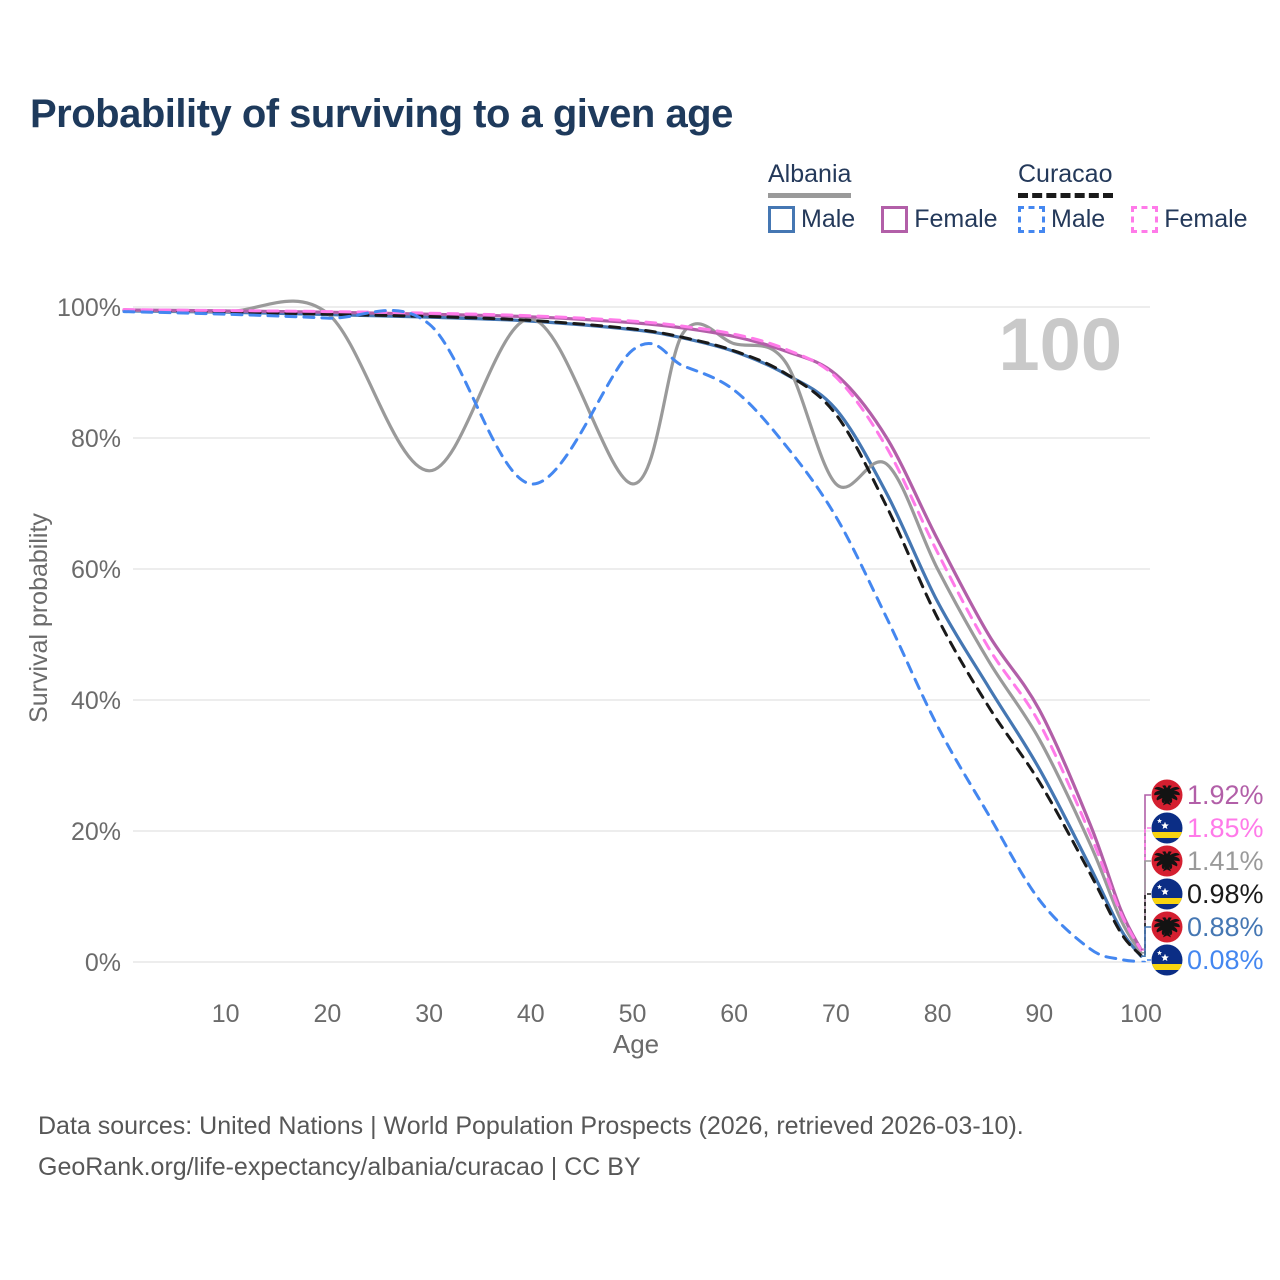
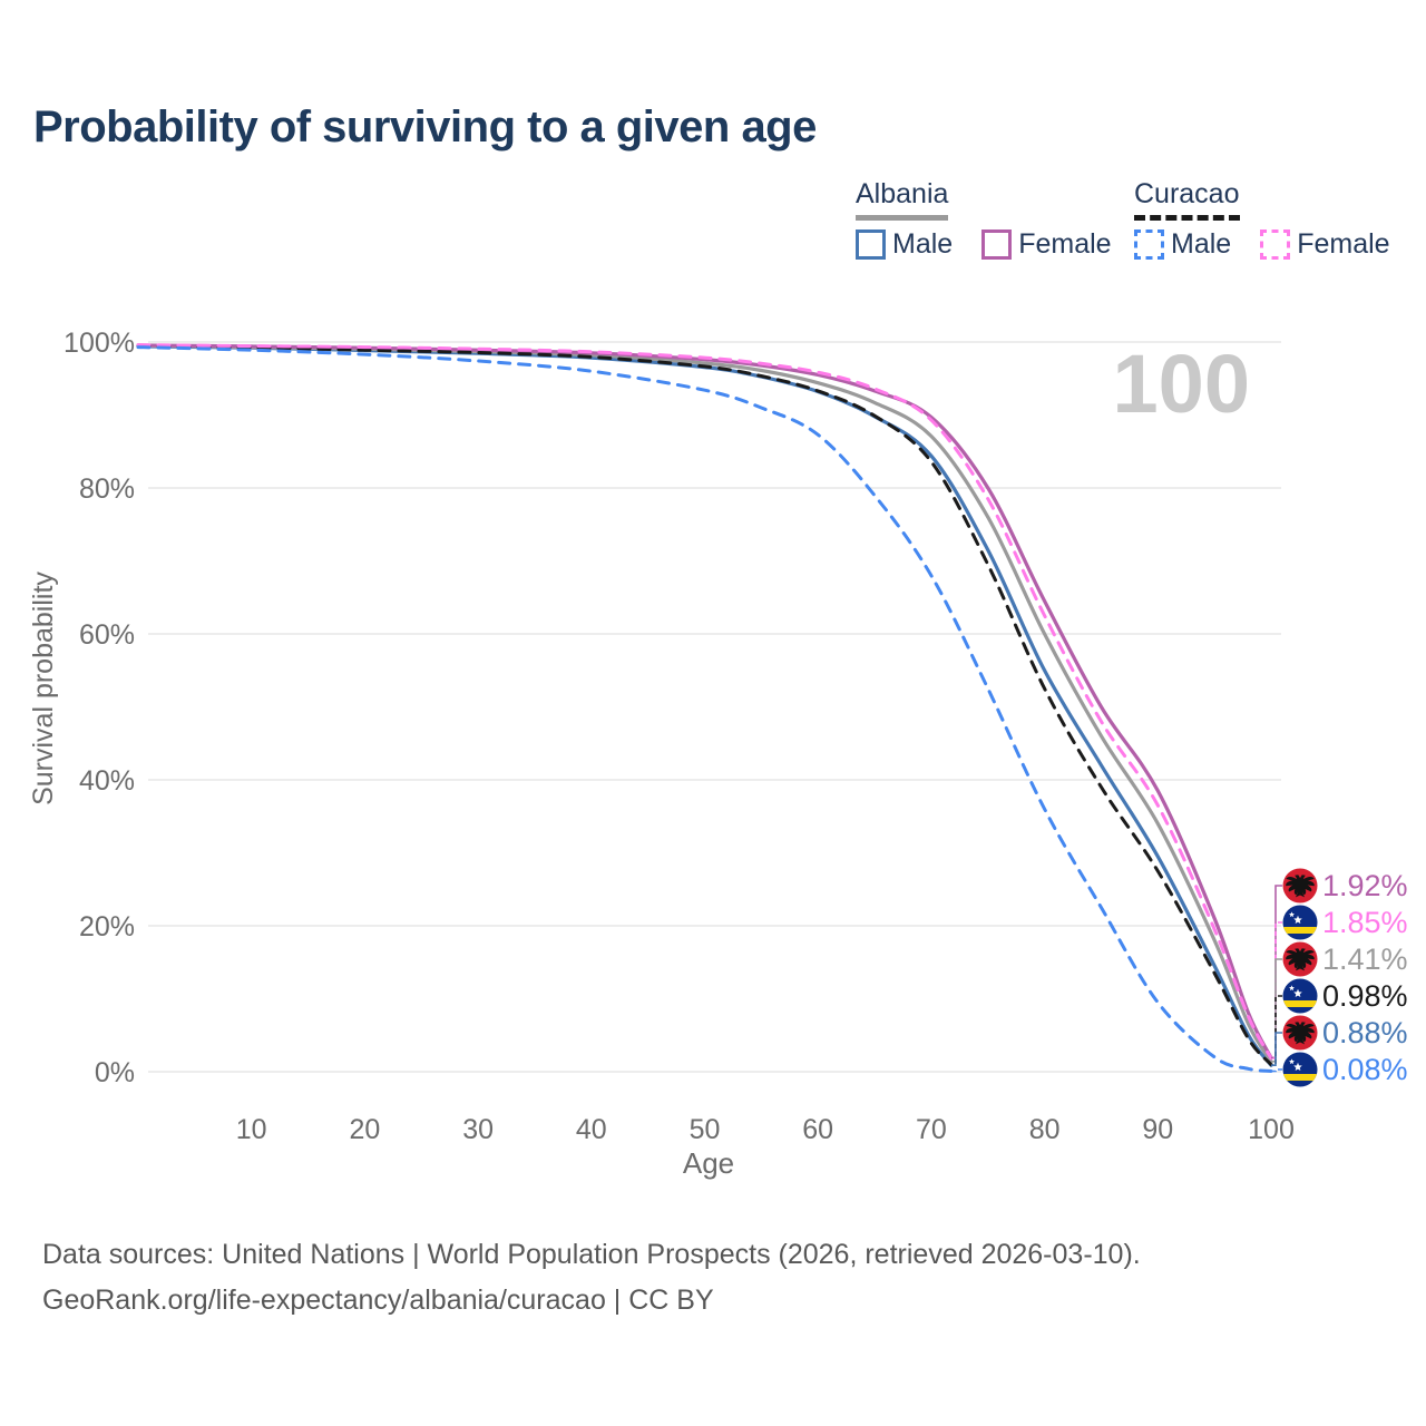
Albania/30: 75% -> 99%
Curacao Male/40: 73% -> 96%
Albania/50: 73% -> 97%
Albania/70: 73% -> 87%
